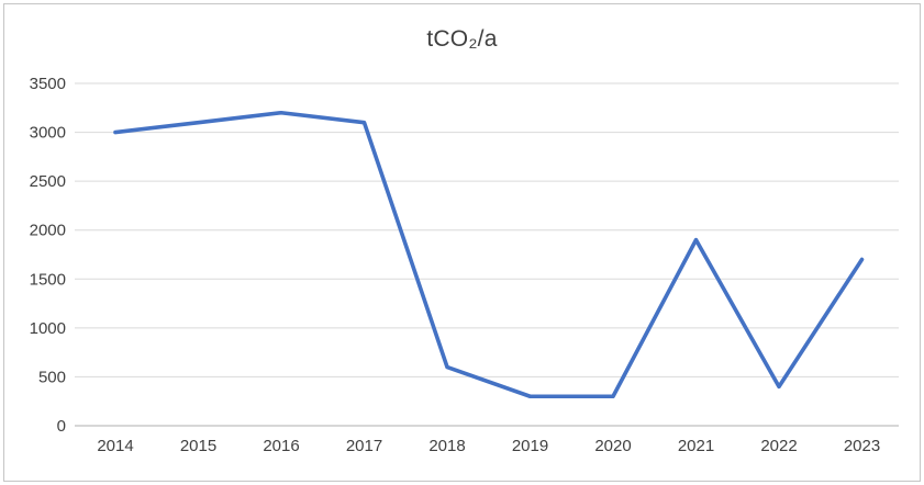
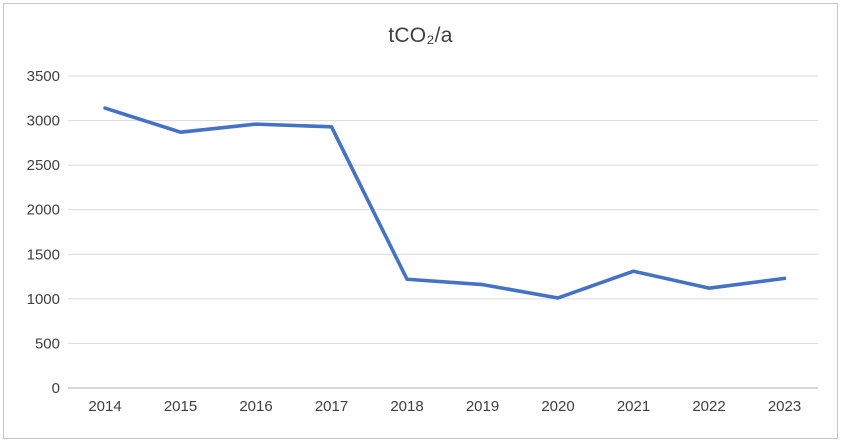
2014: 3000 -> 3100
2015: 3100 -> 2900
2016: 3200 -> 3000
2017: 3100 -> 2900
2018: 600 -> 1200
2019: 300 -> 1200
2020: 300 -> 1000
2021: 1900 -> 1300
2022: 400 -> 1100
2023: 1700 -> 1200
